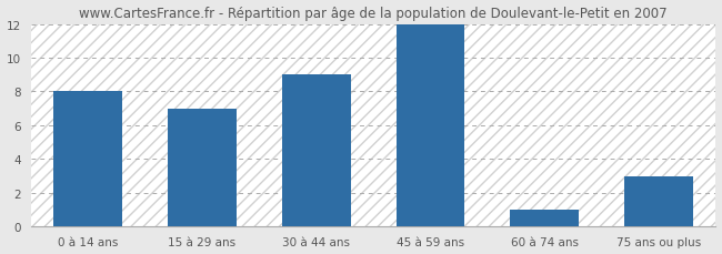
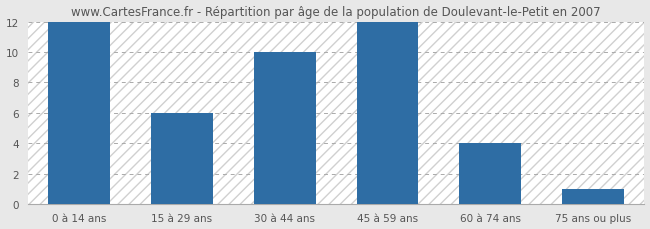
0 à 14 ans: 8 -> 12
15 à 29 ans: 7 -> 6
30 à 44 ans: 9 -> 10
60 à 74 ans: 1 -> 4
75 ans ou plus: 3 -> 1
